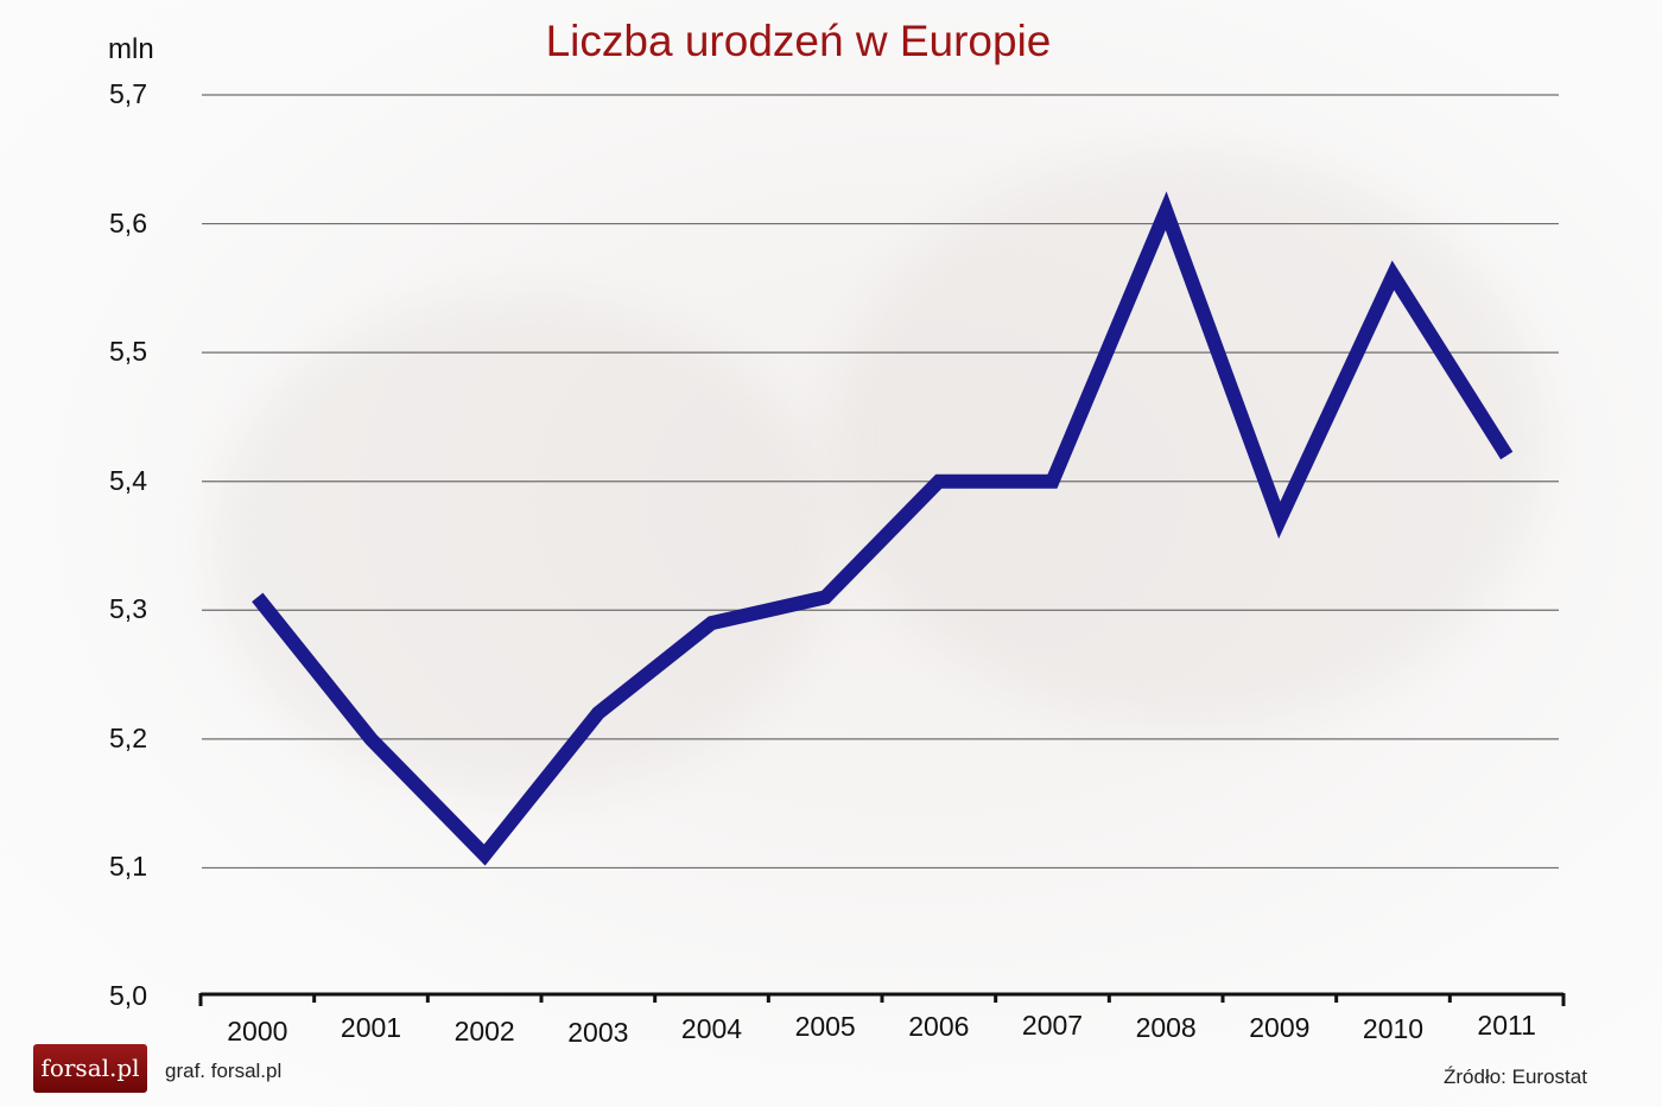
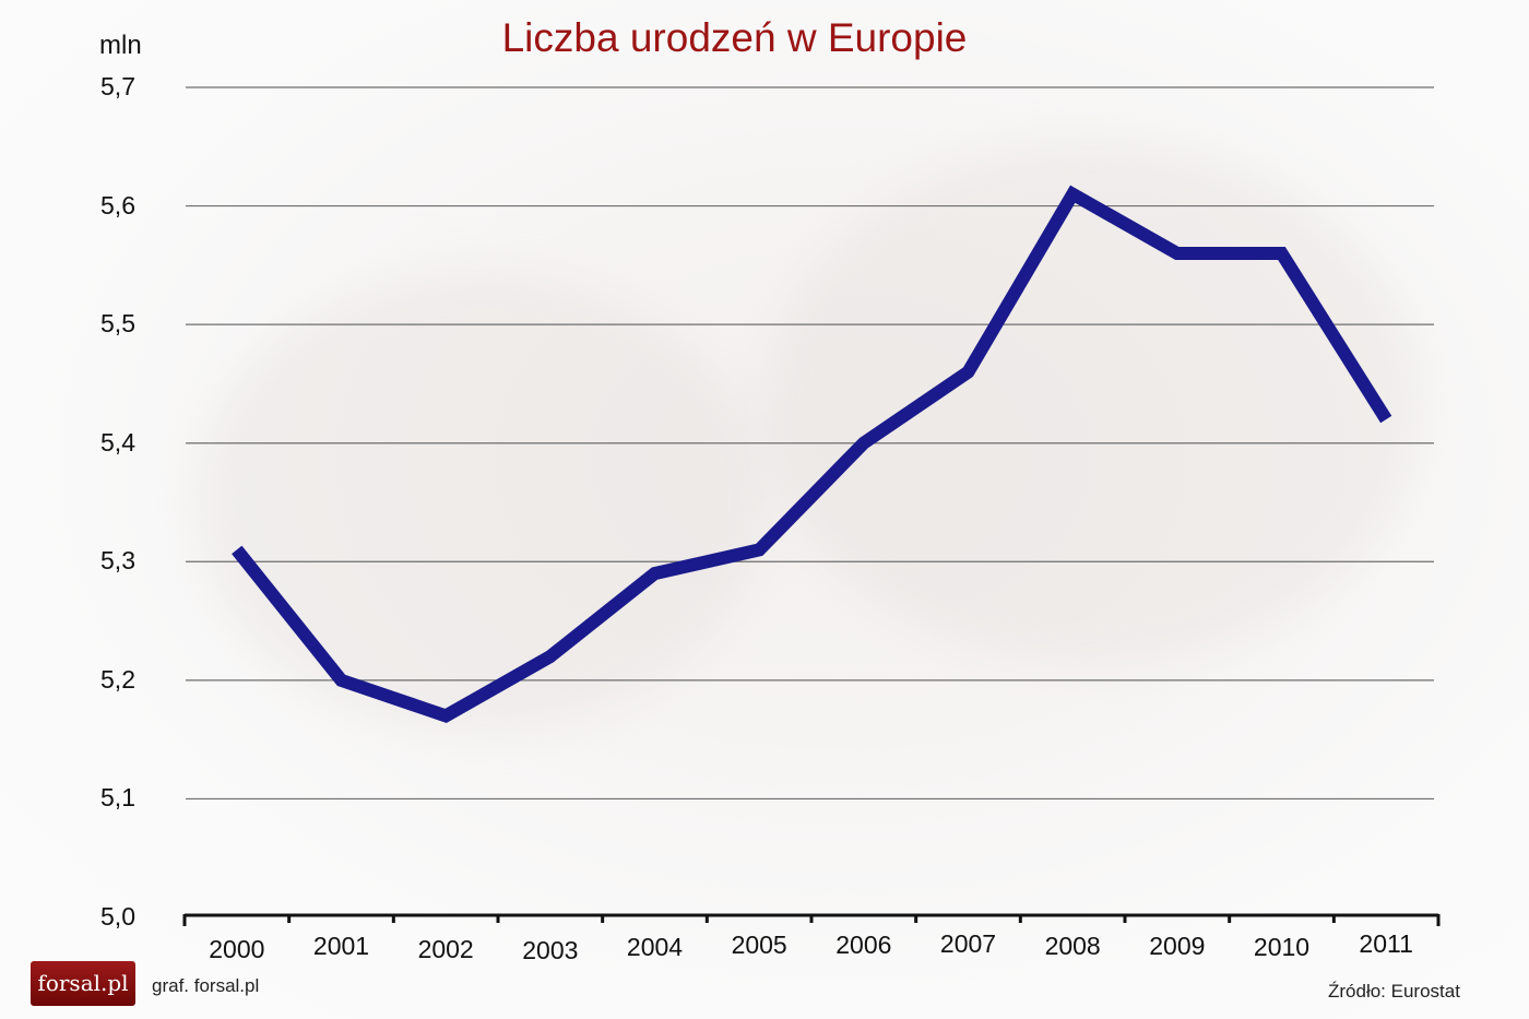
2002: 5,11 -> 5,17
2007: 5,40 -> 5,46
2009: 5,37 -> 5,56
